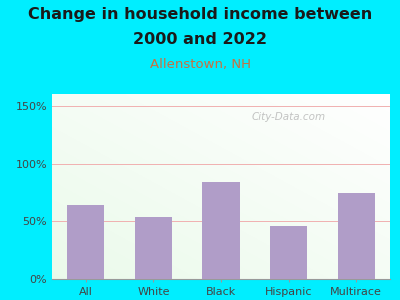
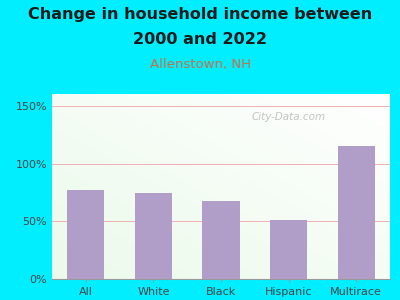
All: 64% -> 77%
White: 54% -> 75%
Black: 84% -> 68%
Hispanic: 46% -> 51%
Multirace: 75% -> 115%
